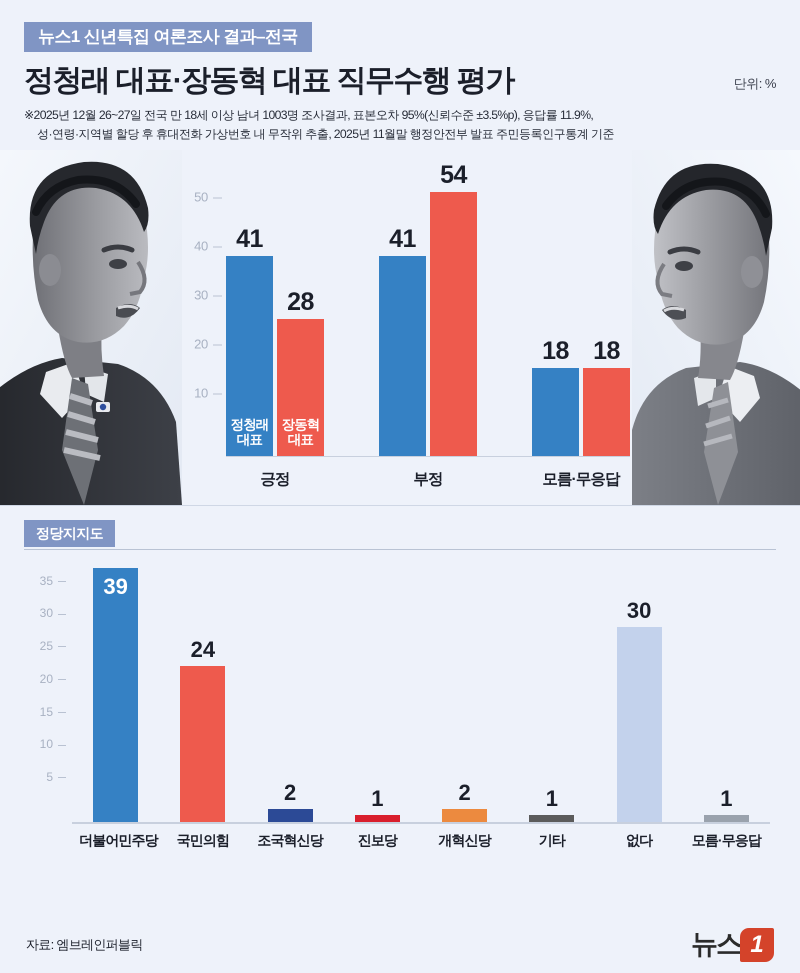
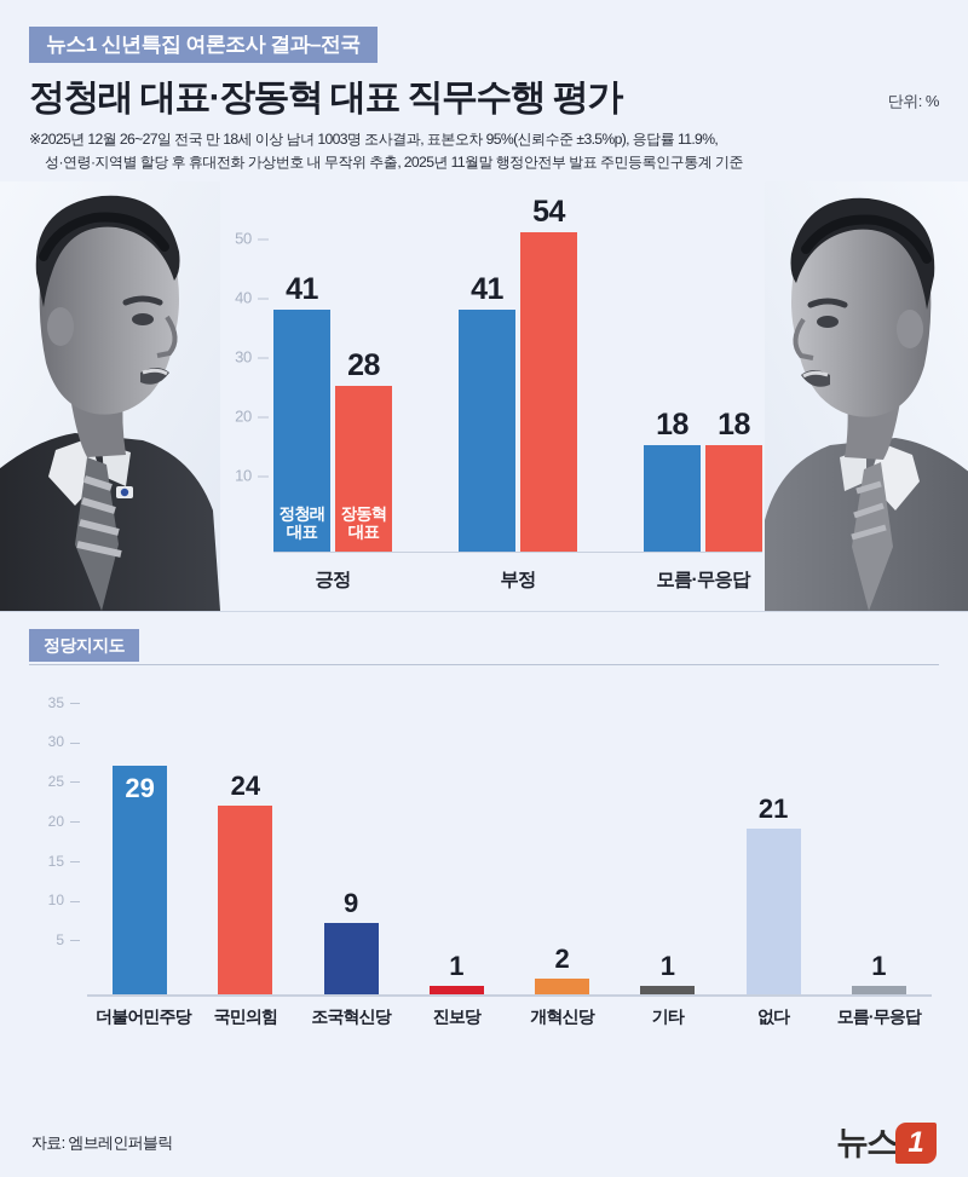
정당지지도/더불어민주당: 39 -> 29
정당지지도/조국혁신당: 2 -> 9
정당지지도/없다: 30 -> 21
